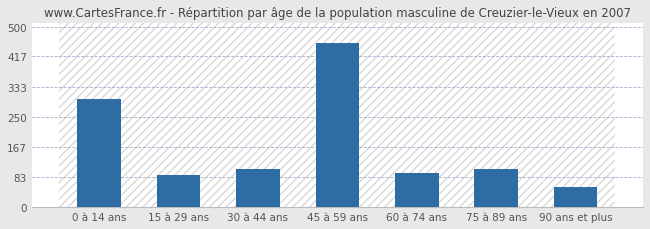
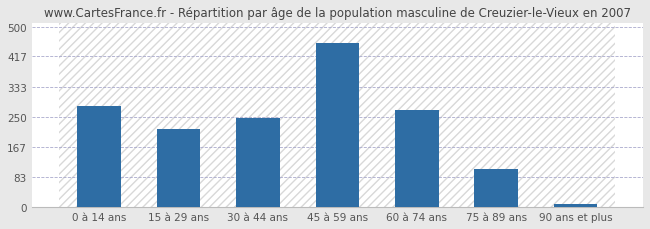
0 à 14 ans: 300 -> 280
15 à 29 ans: 90 -> 215
30 à 44 ans: 105 -> 248
60 à 74 ans: 95 -> 268
90 ans et plus: 55 -> 8
